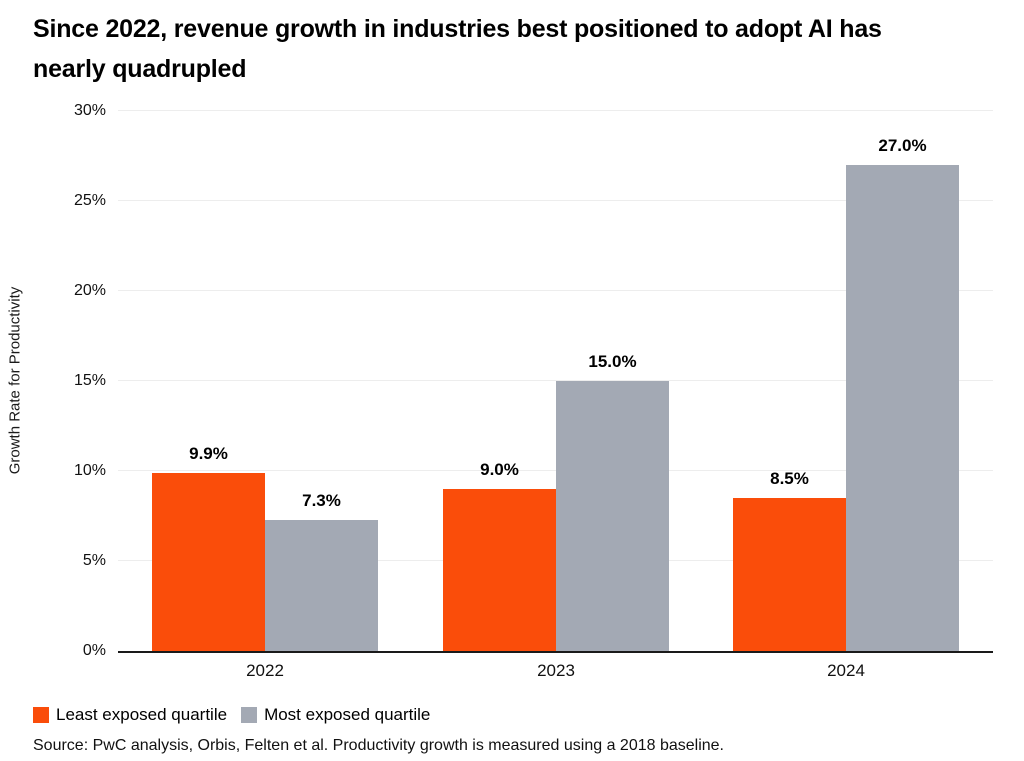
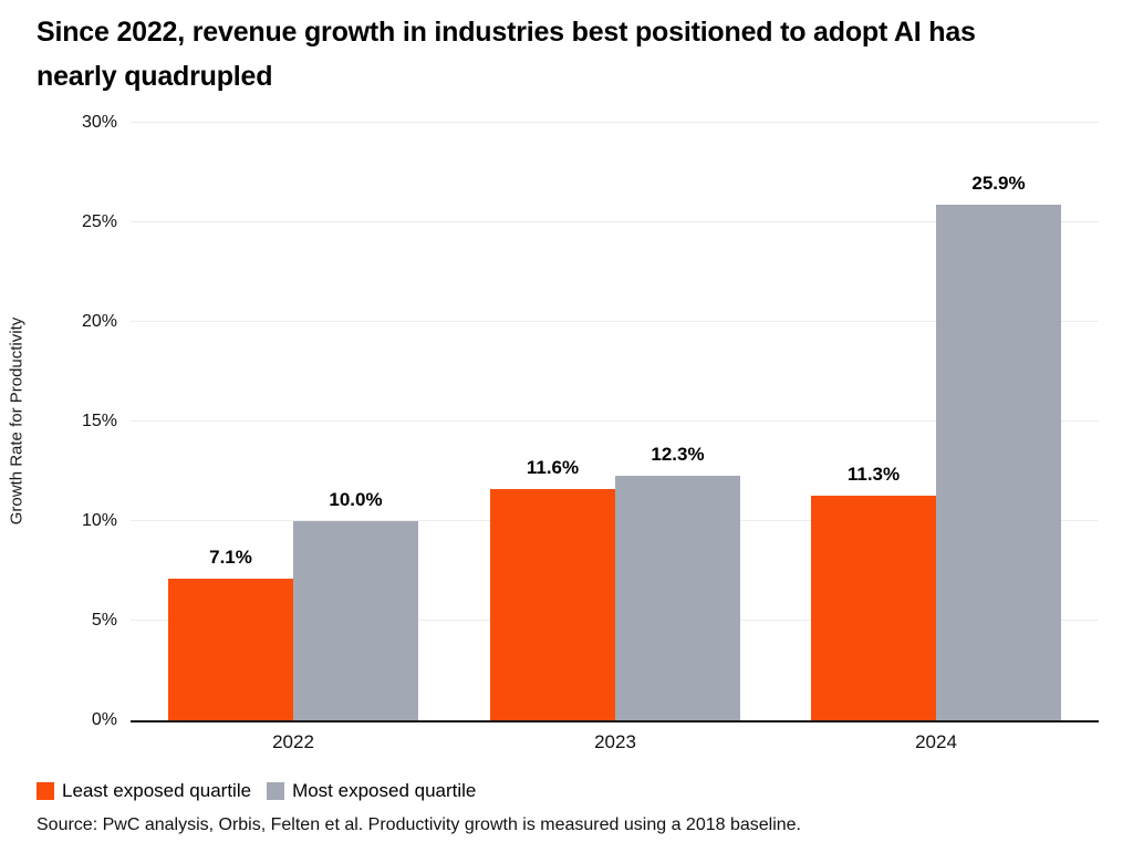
Least exposed quartile/2022: 9.9% -> 7.1%
Most exposed quartile/2022: 7.3% -> 10.0%
Least exposed quartile/2023: 9.0% -> 11.6%
Most exposed quartile/2023: 15.0% -> 12.3%
Least exposed quartile/2024: 8.5% -> 11.3%
Most exposed quartile/2024: 27.0% -> 25.9%
